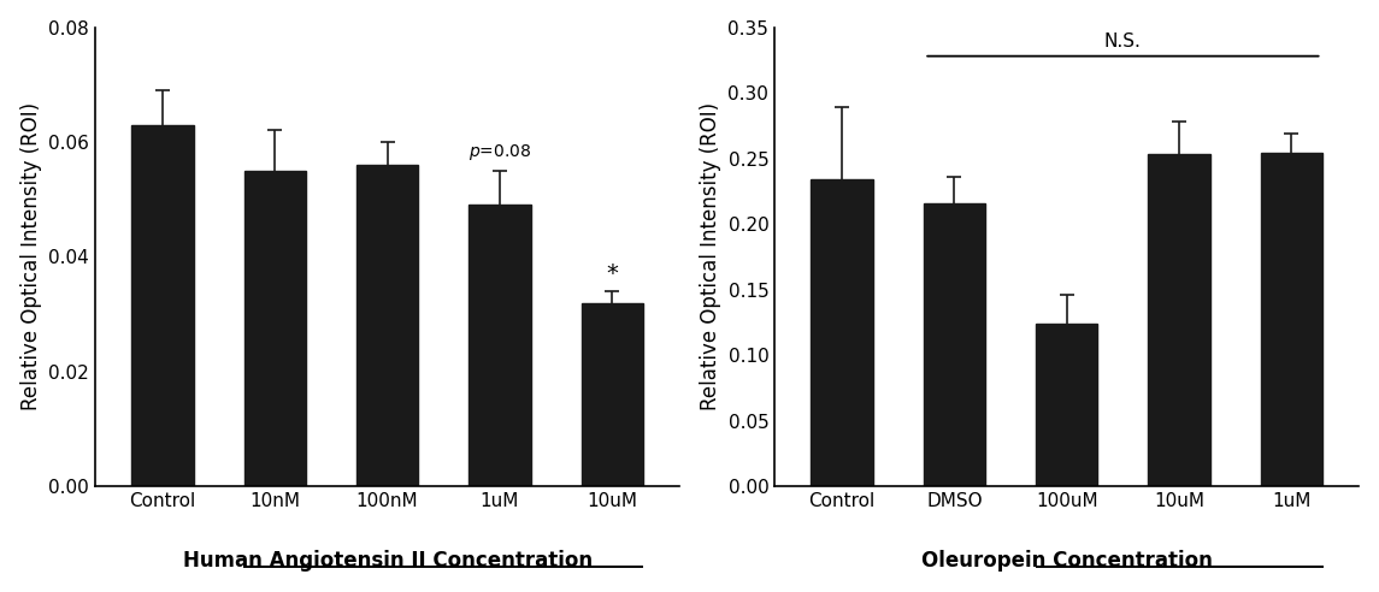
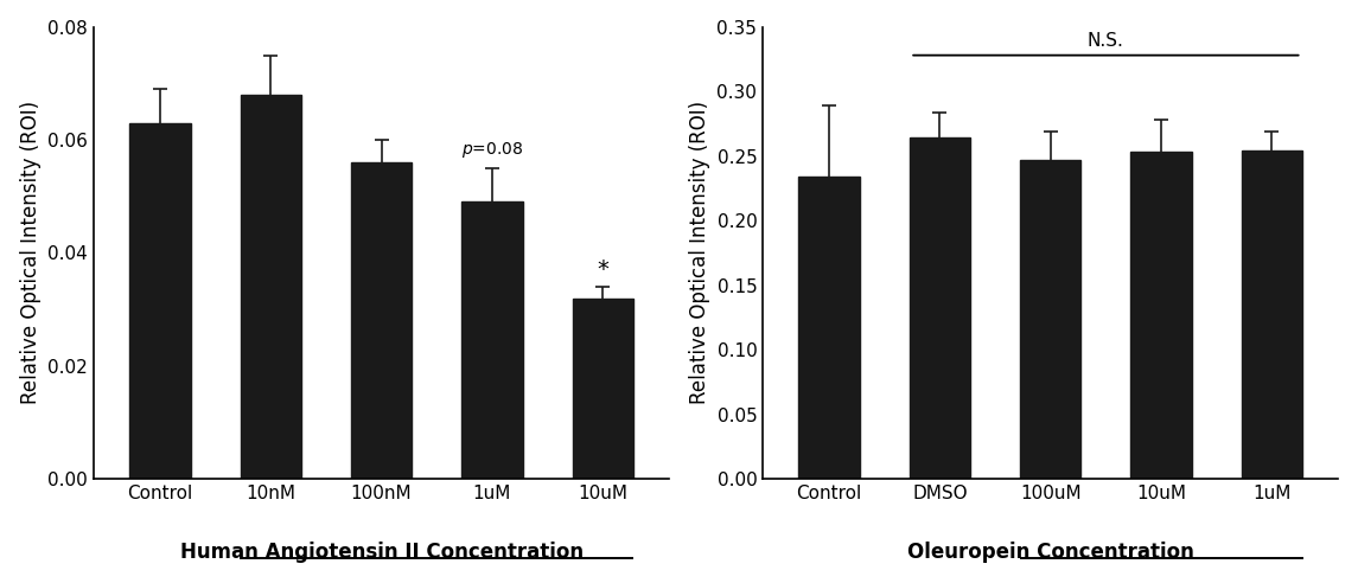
10nM: 0.055 -> 0.068
DMSO: 0.216 -> 0.264
100uM: 0.124 -> 0.247
